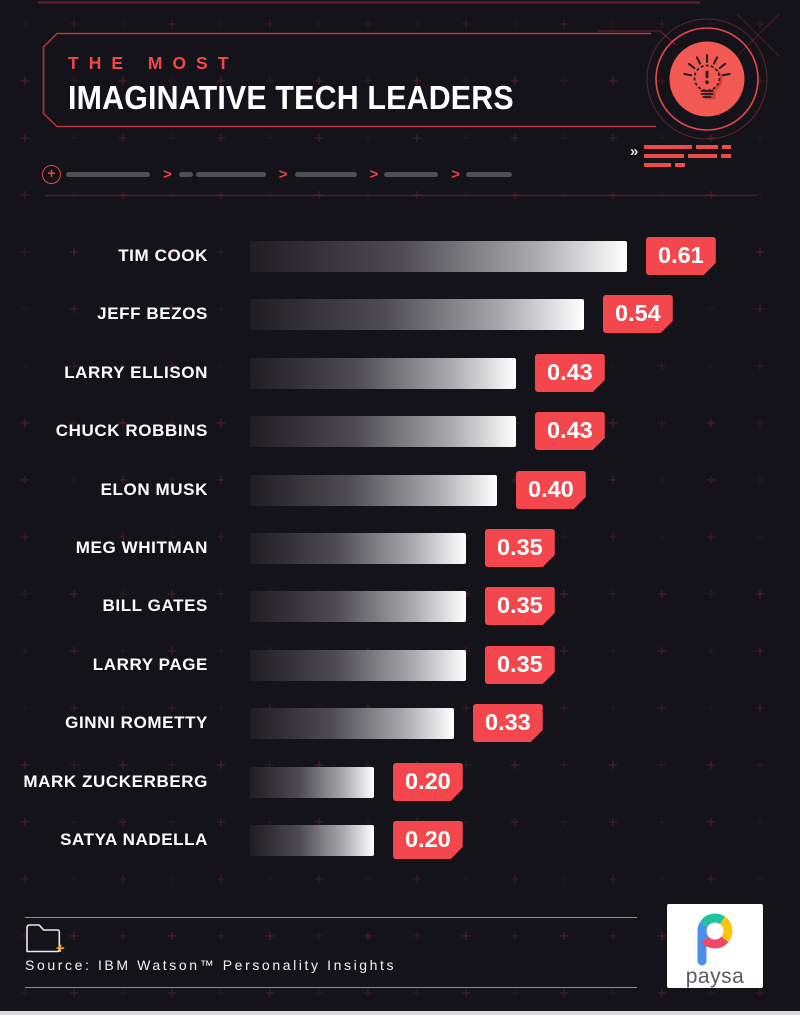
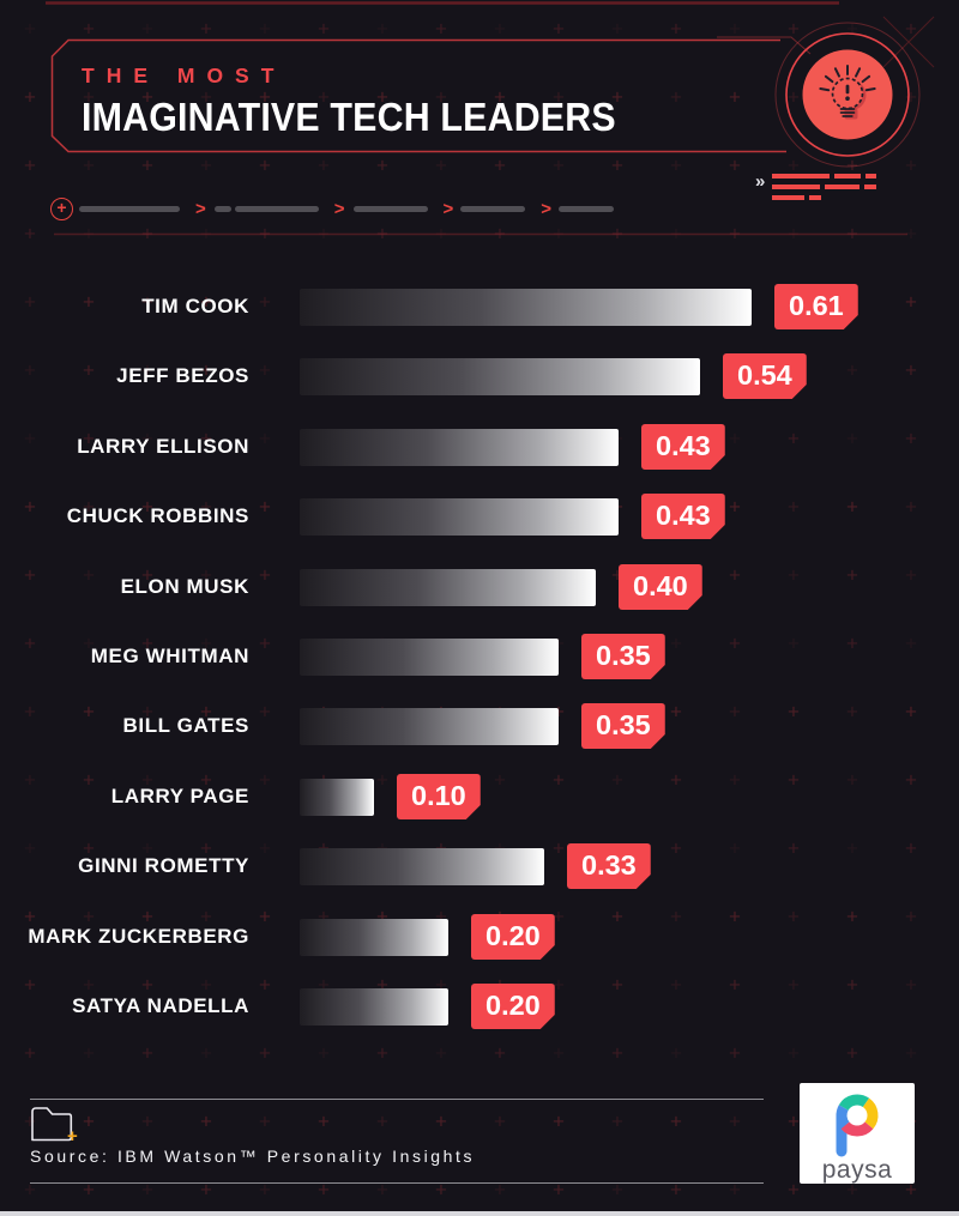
LARRY PAGE: 0.35 -> 0.10
